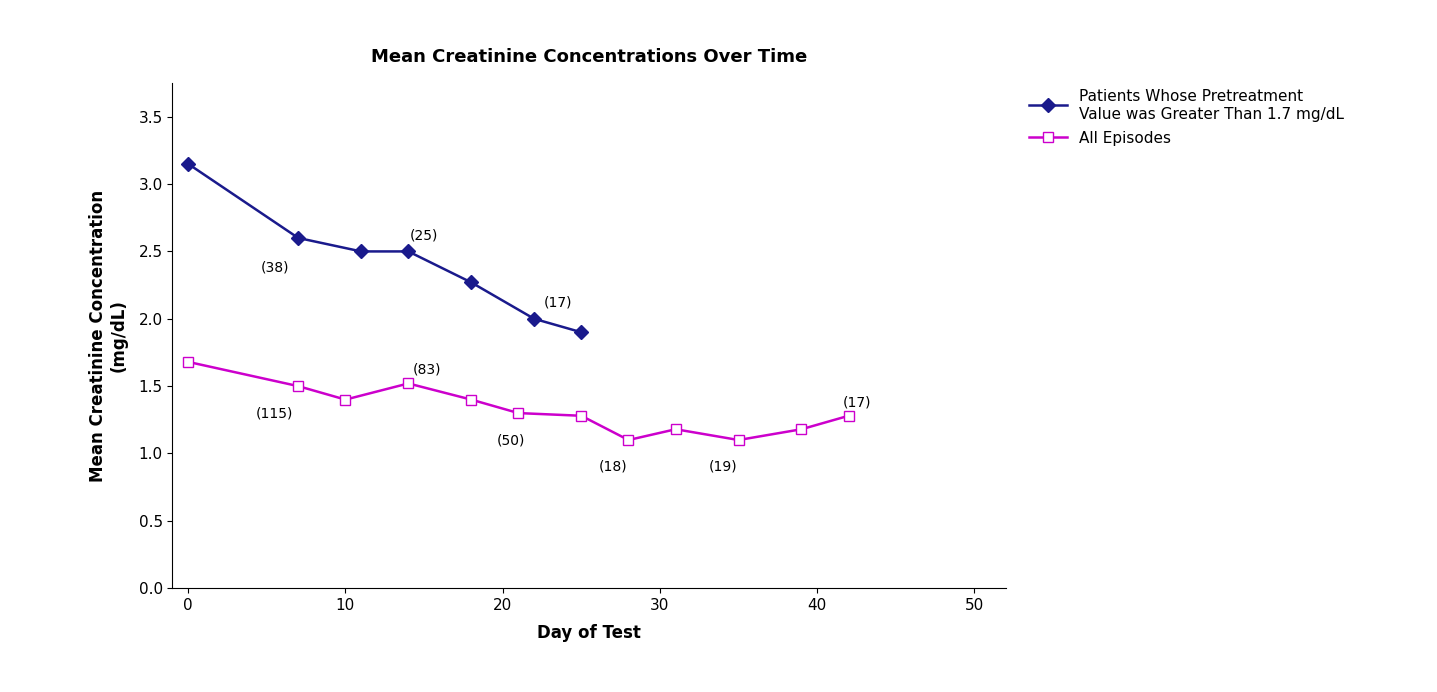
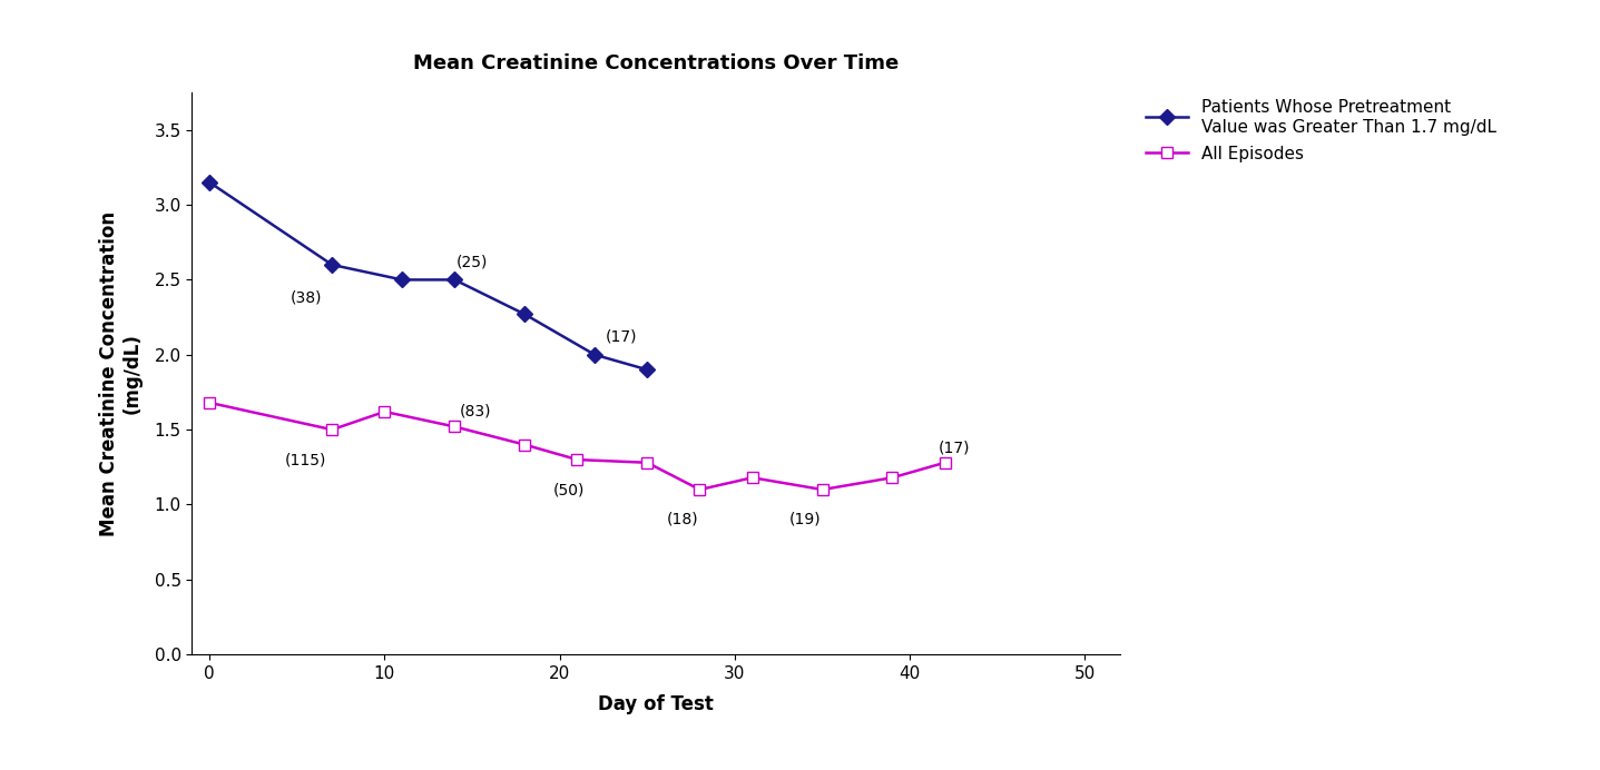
All Episodes/10: 1.40 -> 1.62
